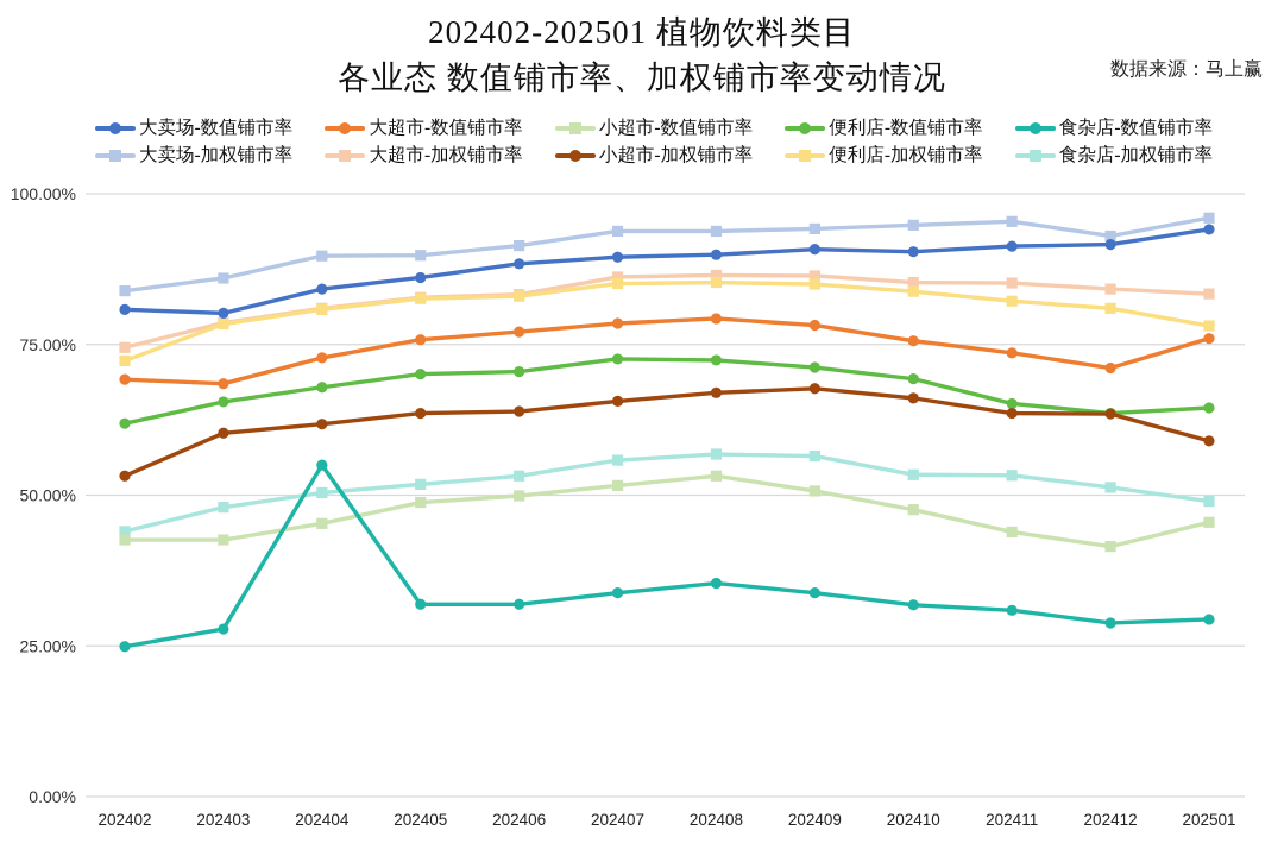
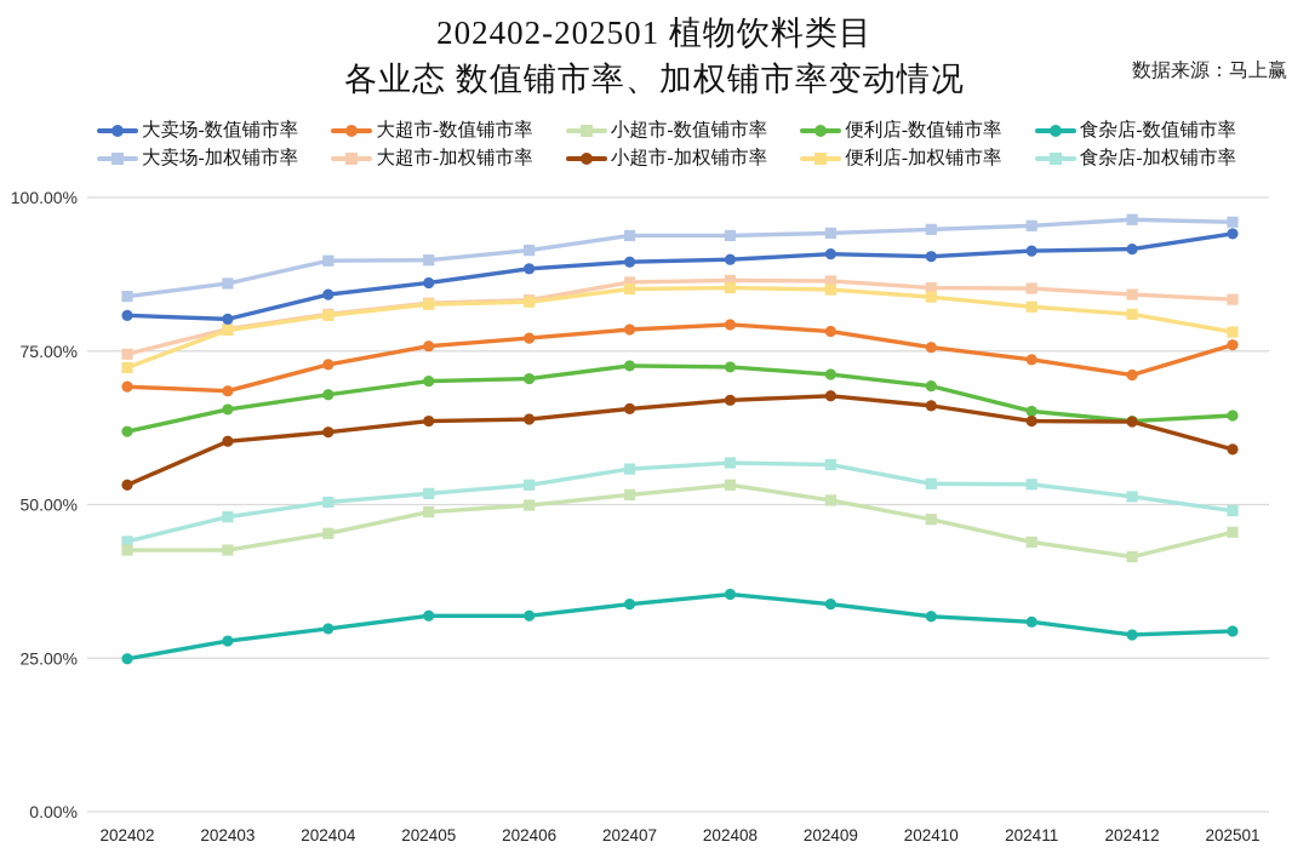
食杂店-数值铺市率/202404: 55% -> 30%
大卖场-加权铺市率/202412: 93% -> 96%
